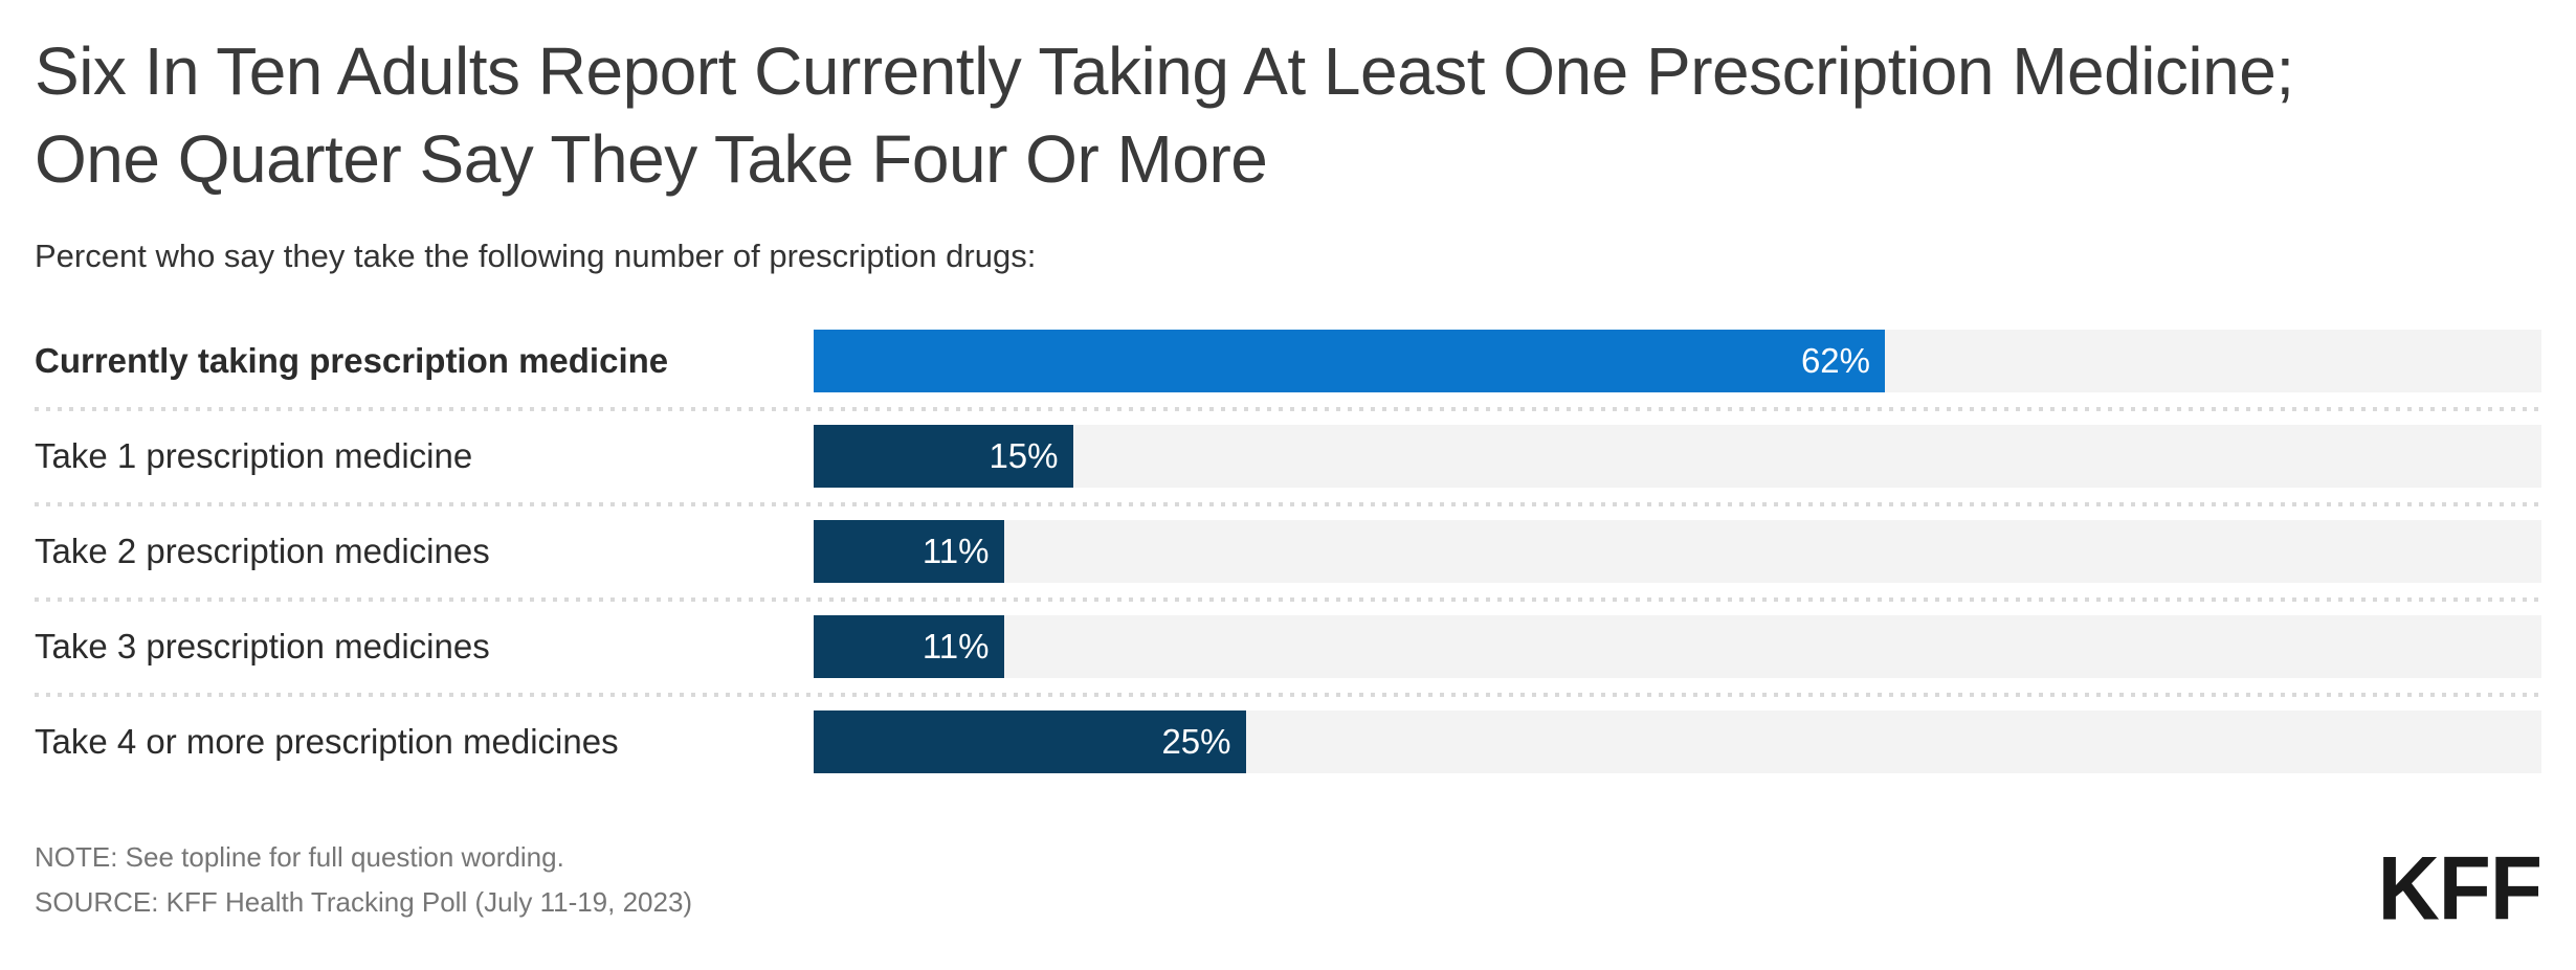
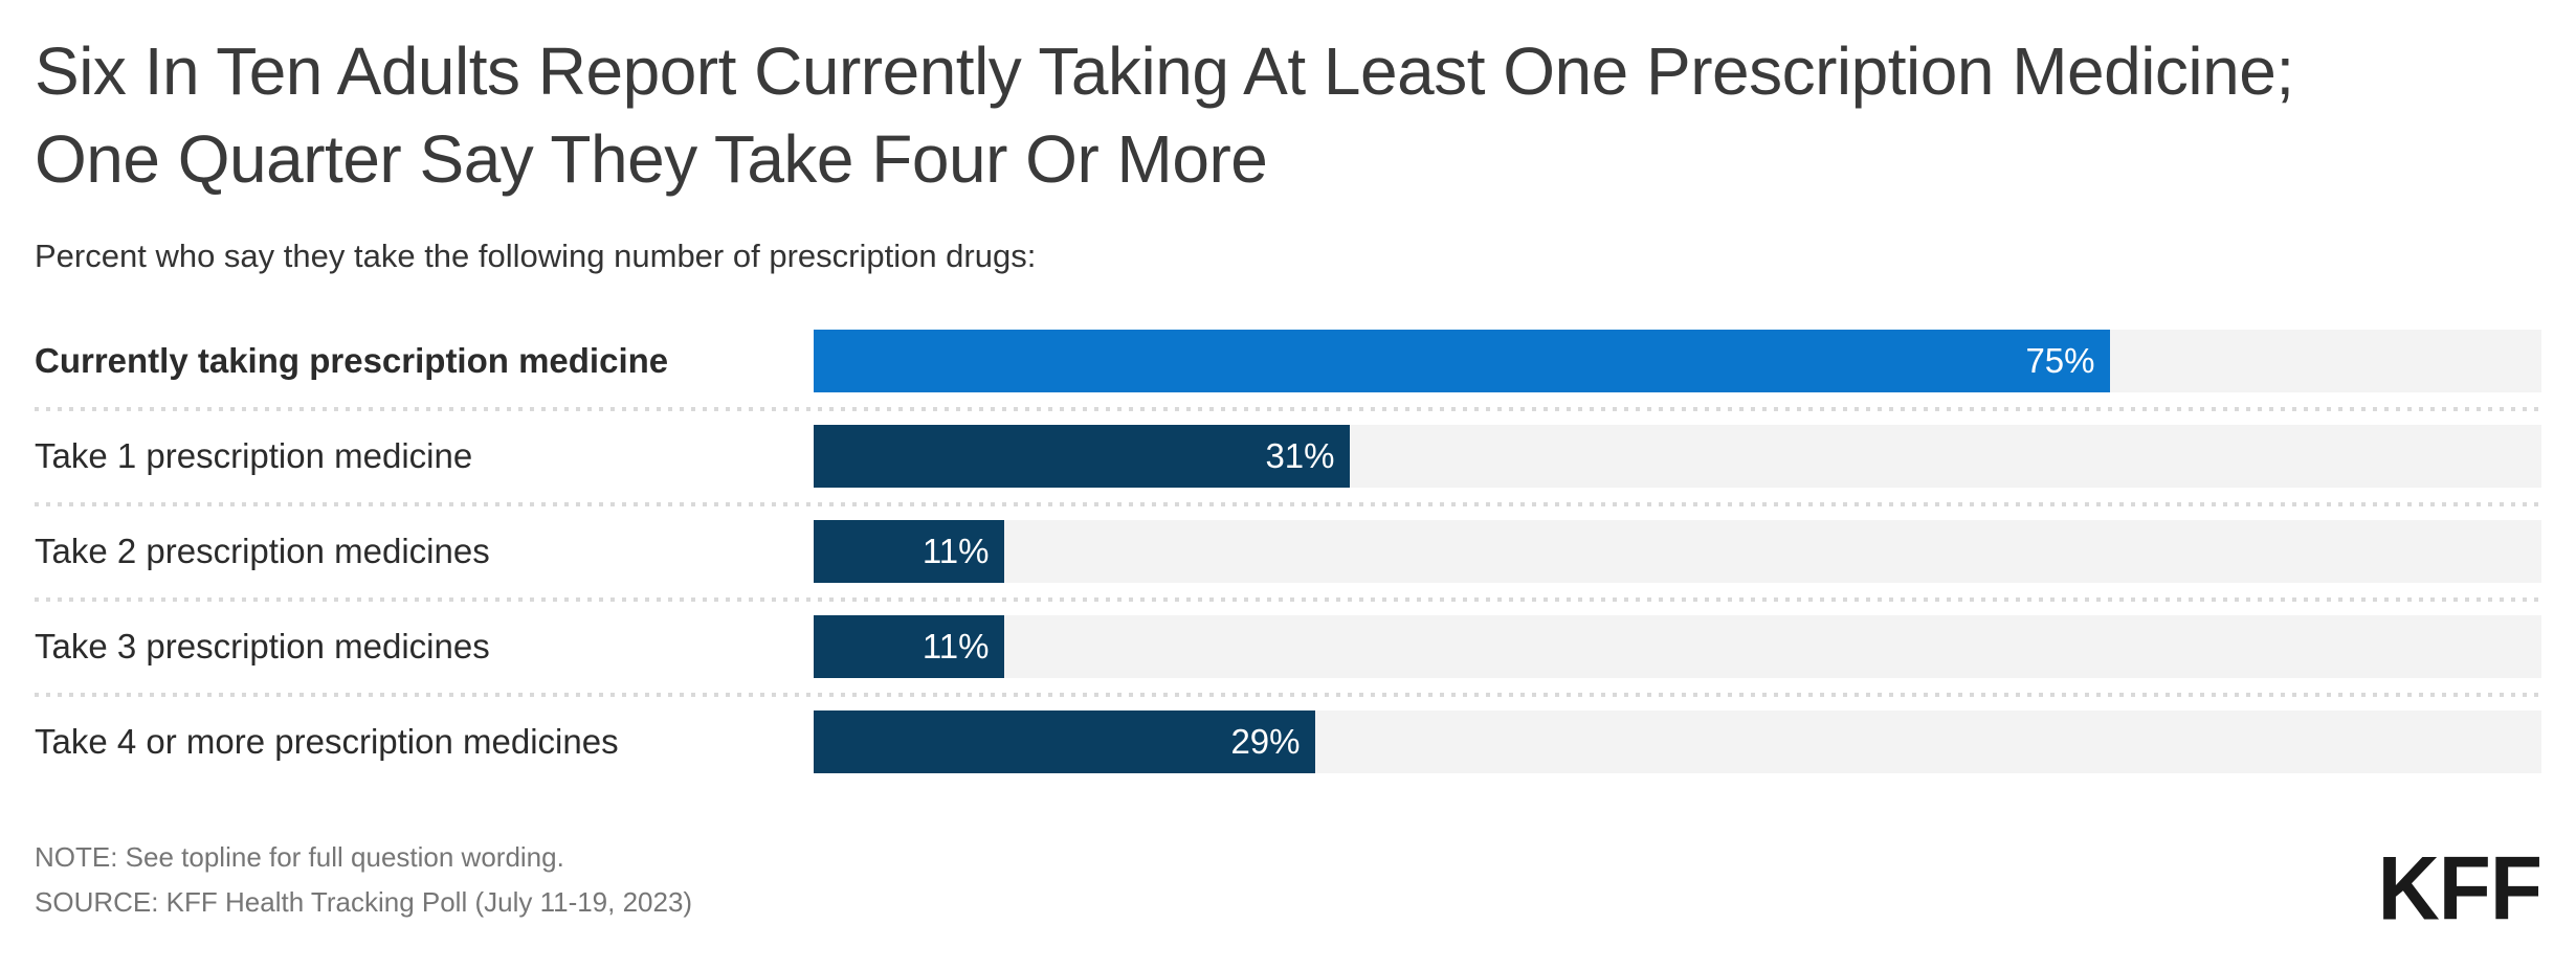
Currently taking prescription medicine: 62% -> 75%
Take 1 prescription medicine: 15% -> 31%
Take 4 or more prescription medicines: 25% -> 29%
